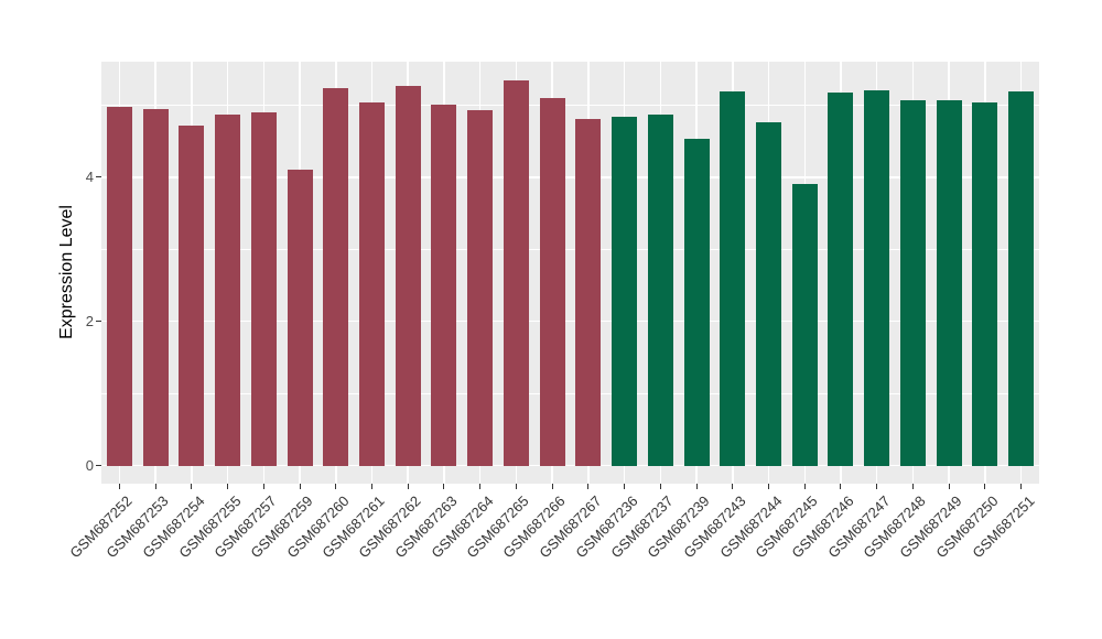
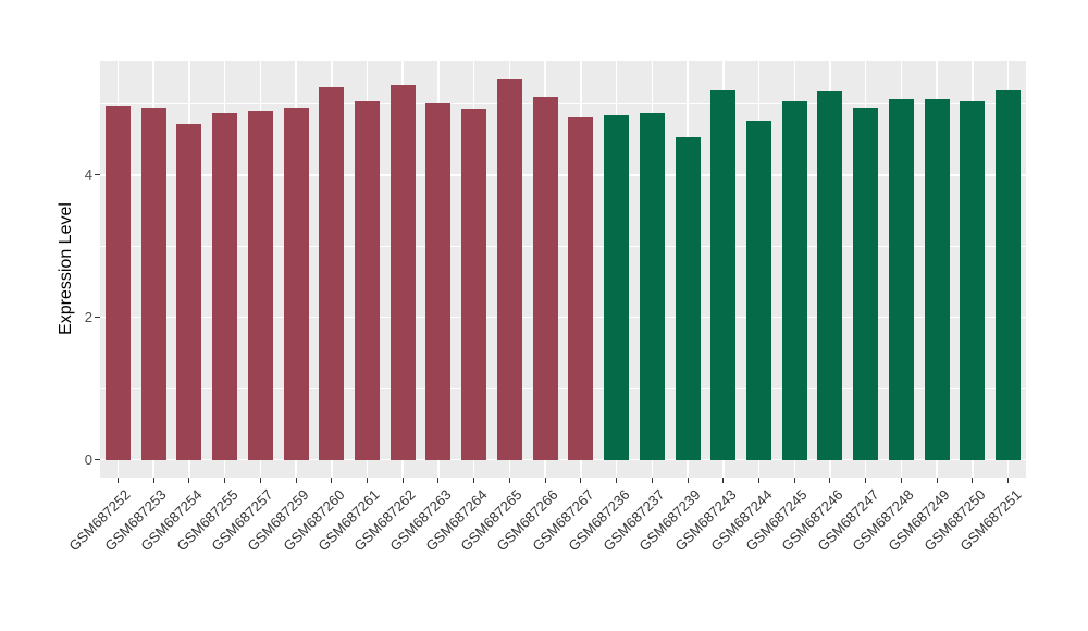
GSM687259: 4.1 -> 4.9
GSM687245: 3.9 -> 5.0
GSM687247: 5.2 -> 4.9
